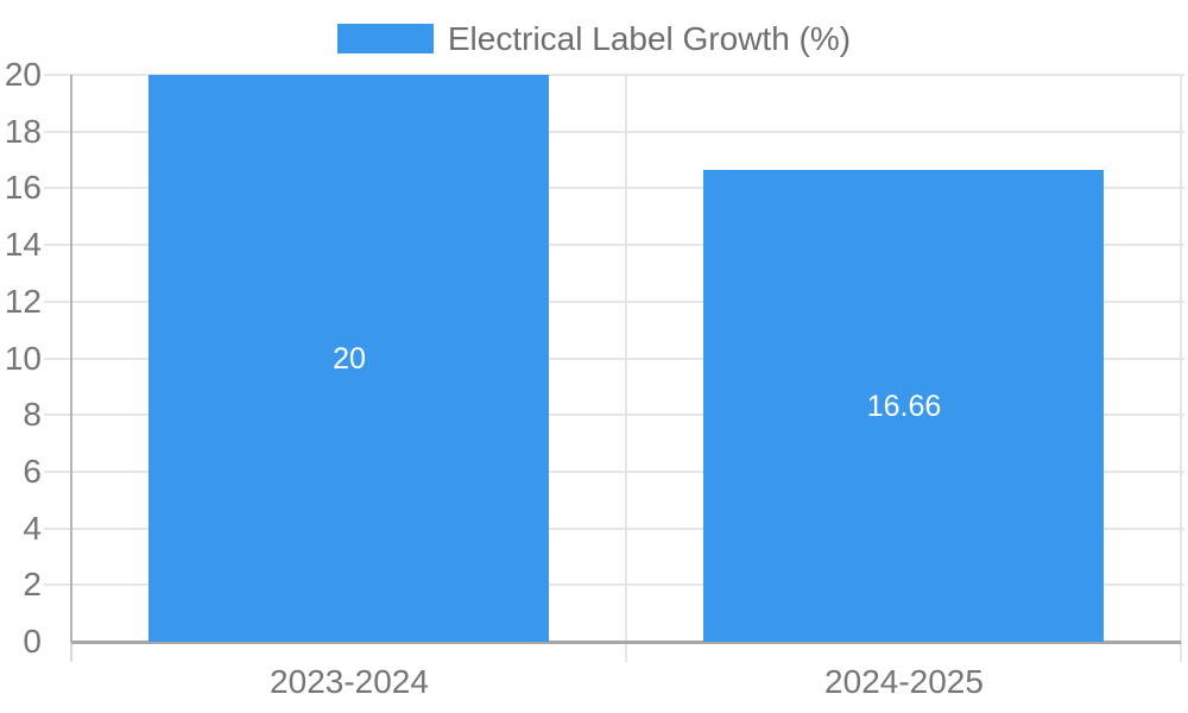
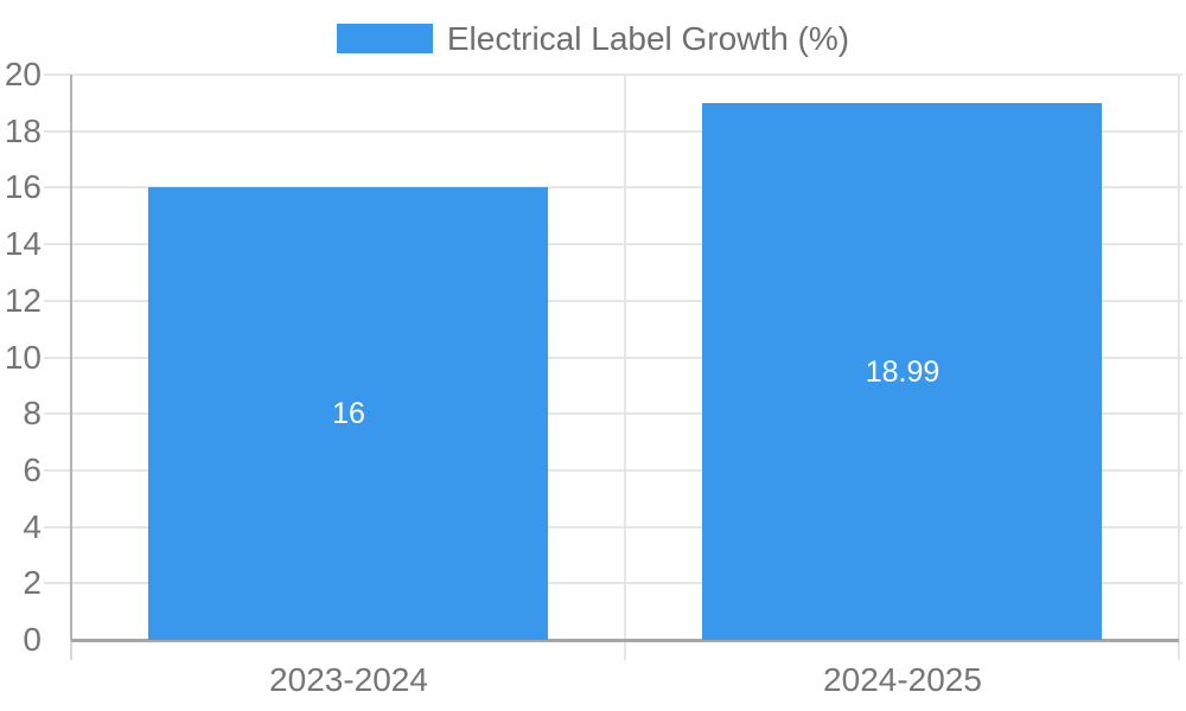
2023-2024: 20 -> 16
2024-2025: 16.66 -> 18.99
